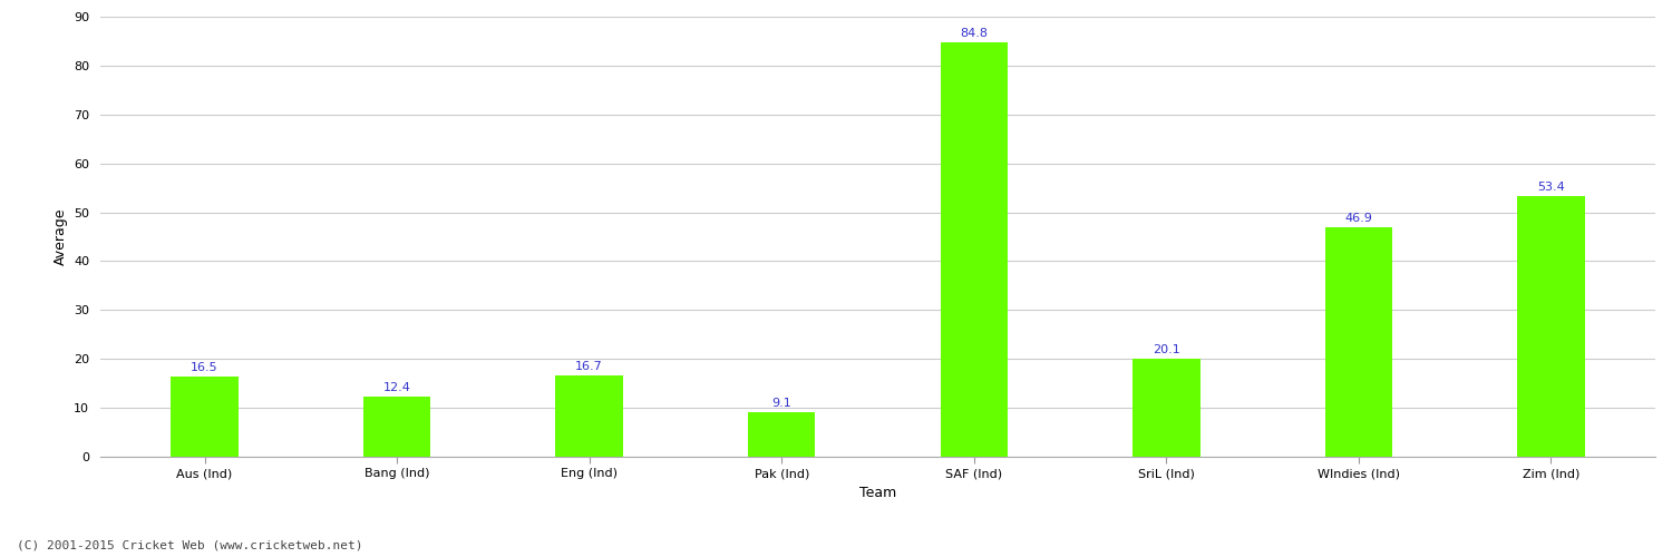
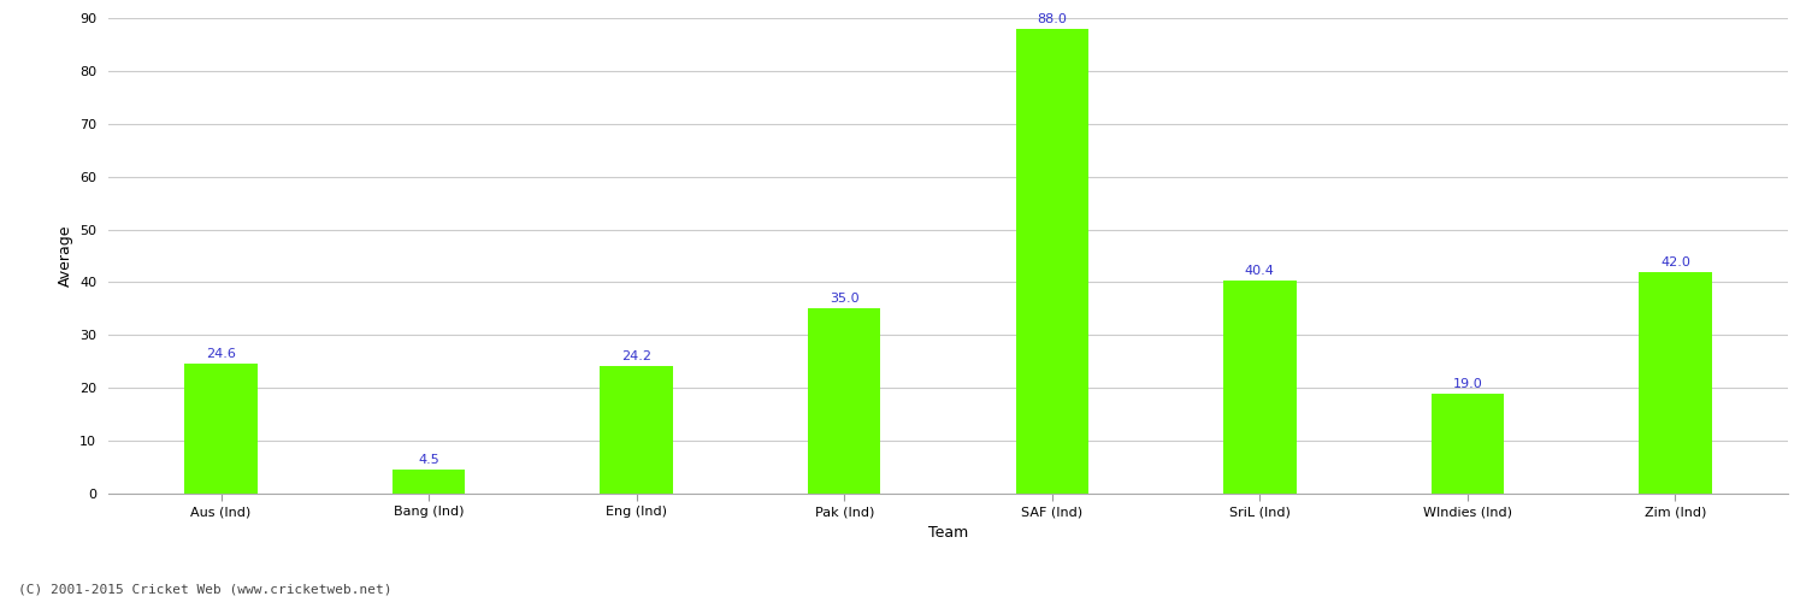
Aus (Ind): 16.5 -> 24.6
Bang (Ind): 12.4 -> 4.5
Eng (Ind): 16.7 -> 24.2
Pak (Ind): 9.1 -> 35.0
SAF (Ind): 84.8 -> 88.0
SriL (Ind): 20.1 -> 40.4
WIndies (Ind): 46.9 -> 19.0
Zim (Ind): 53.4 -> 42.0
